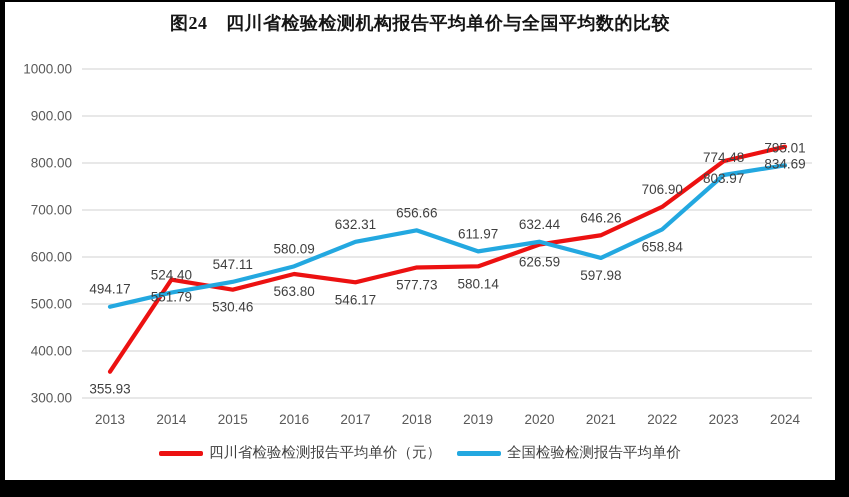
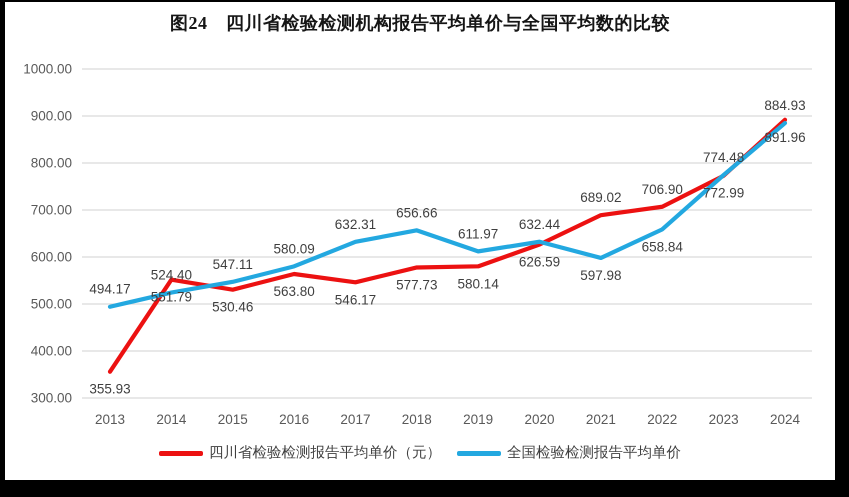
四川省检验检测报告平均单价（元）/2021: 646.26 -> 689.02
四川省检验检测报告平均单价（元）/2023: 803.97 -> 772.99
四川省检验检测报告平均单价（元）/2024: 834.69 -> 891.96
全国检验检测报告平均单价/2024: 795.01 -> 884.93
